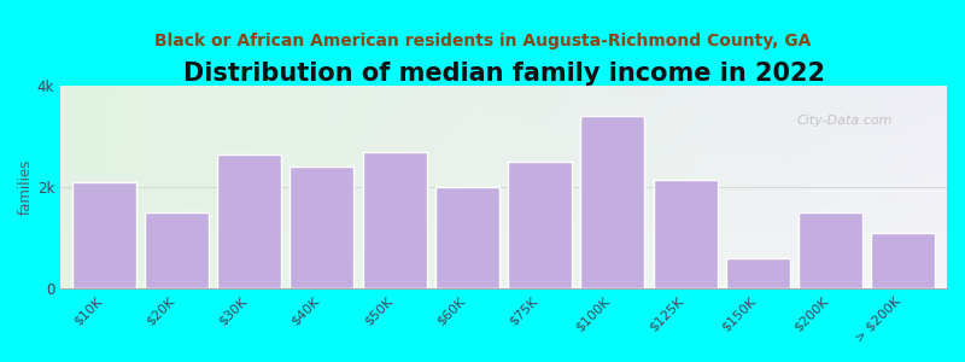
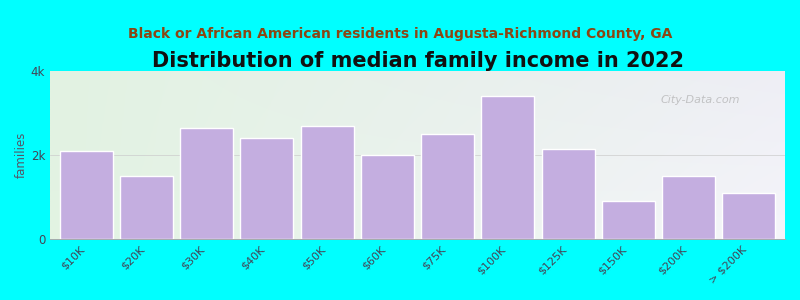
$150K: 0.60k -> 0.90k
